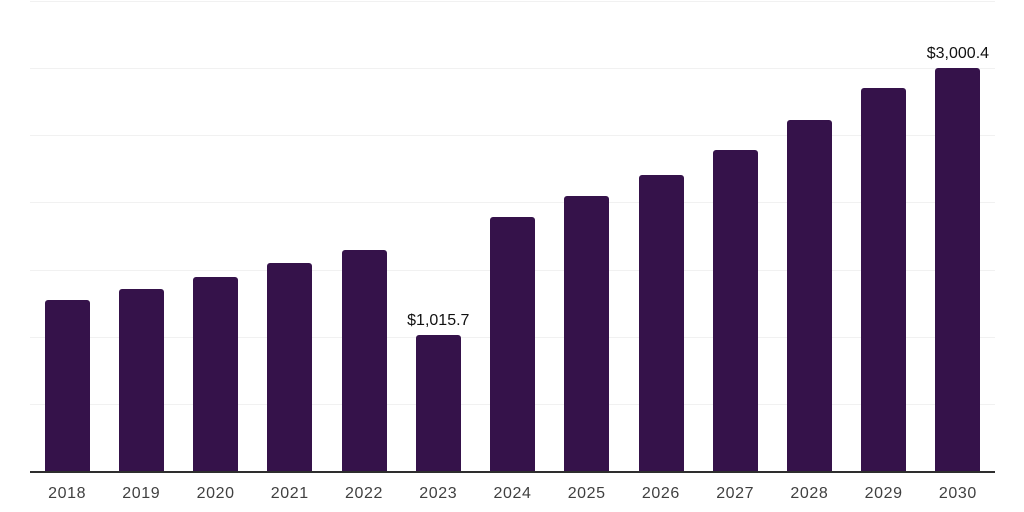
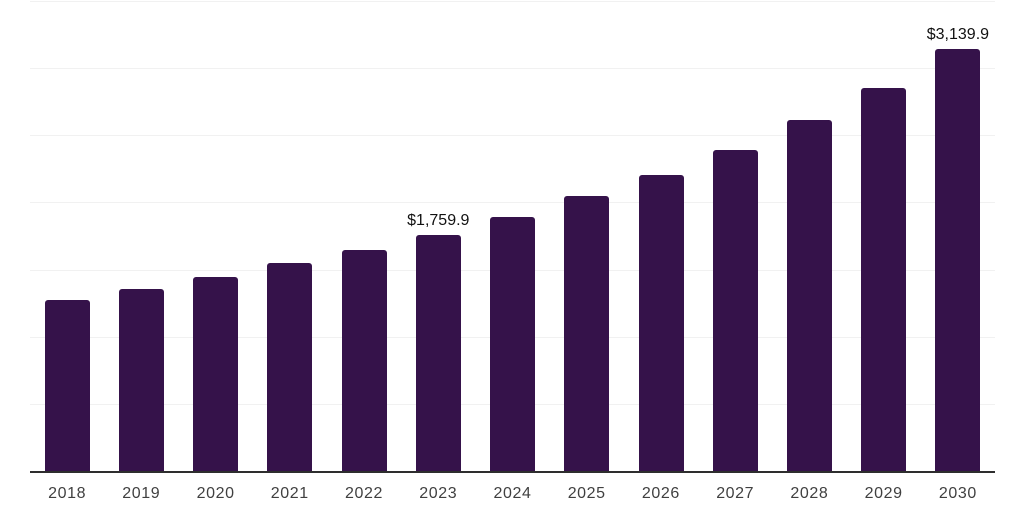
2023: $1,015.7 -> $1,759.9
2030: $3,000.4 -> $3,139.9
